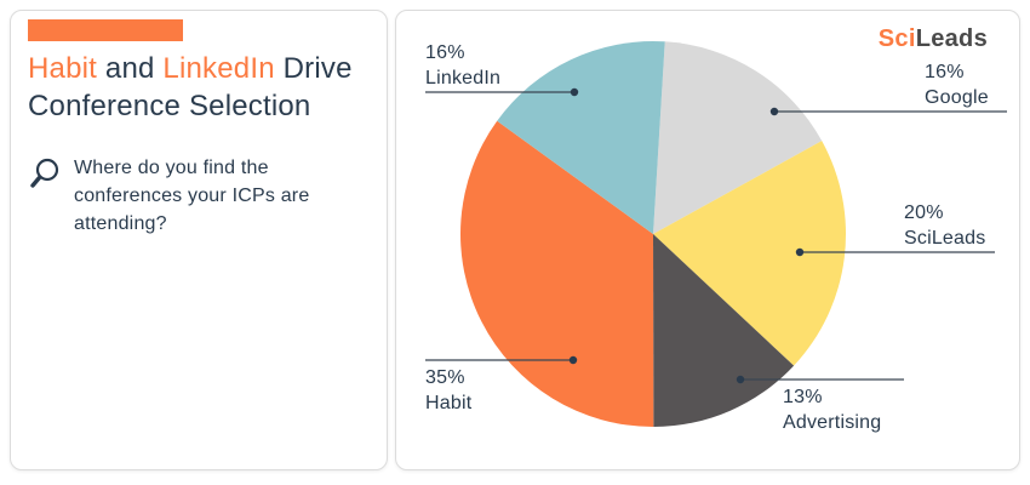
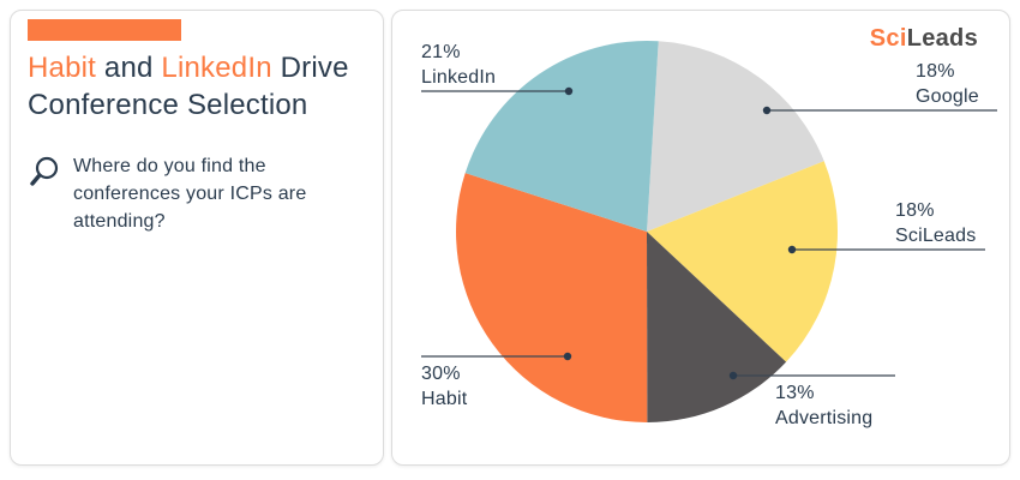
Google: 16% -> 18%
SciLeads: 20% -> 18%
Habit: 35% -> 30%
LinkedIn: 16% -> 21%
